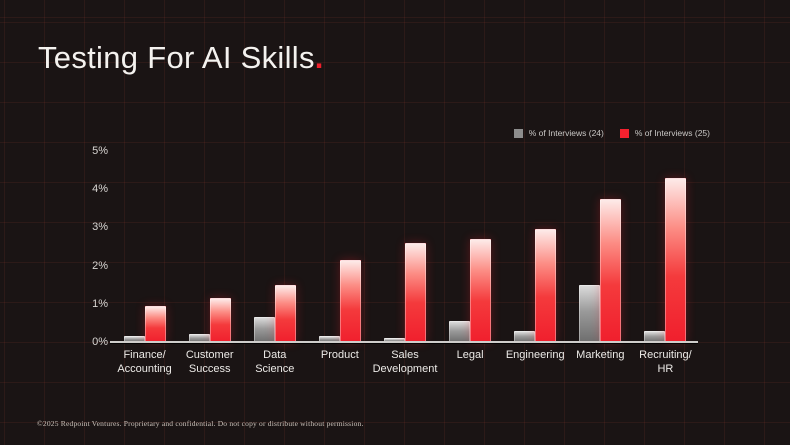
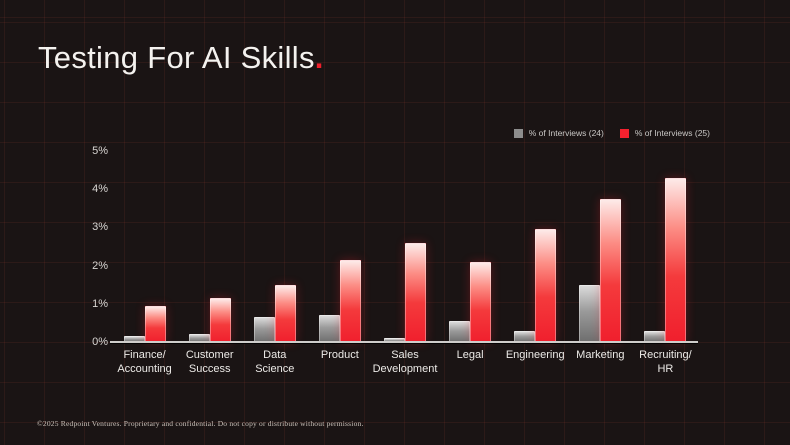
% of Interviews (24)/Product: 0.1% -> 0.7%
% of Interviews (25)/Legal: 2.7% -> 2.1%
